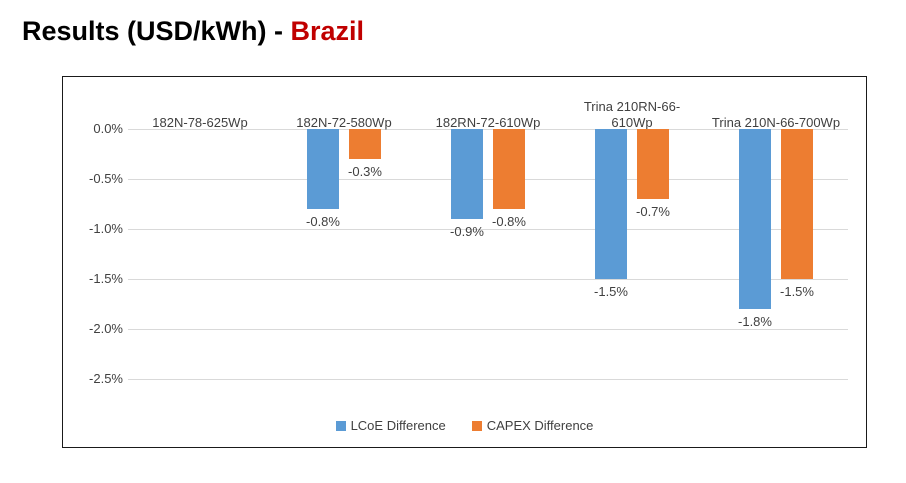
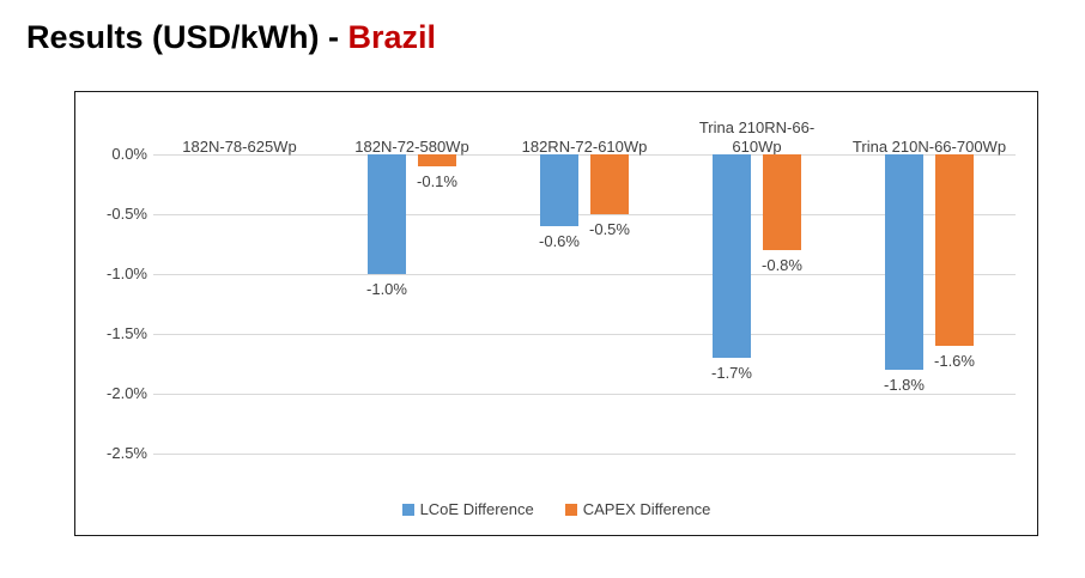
LCoE Difference/182N-72-580Wp: -0.8% -> -1.0%
CAPEX Difference/182N-72-580Wp: -0.3% -> -0.1%
LCoE Difference/182RN-72-610Wp: -0.9% -> -0.6%
CAPEX Difference/182RN-72-610Wp: -0.8% -> -0.5%
LCoE Difference/Trina 210RN-66-610Wp: -1.5% -> -1.7%
CAPEX Difference/Trina 210RN-66-610Wp: -0.7% -> -0.8%
CAPEX Difference/Trina 210N-66-700Wp: -1.5% -> -1.6%
